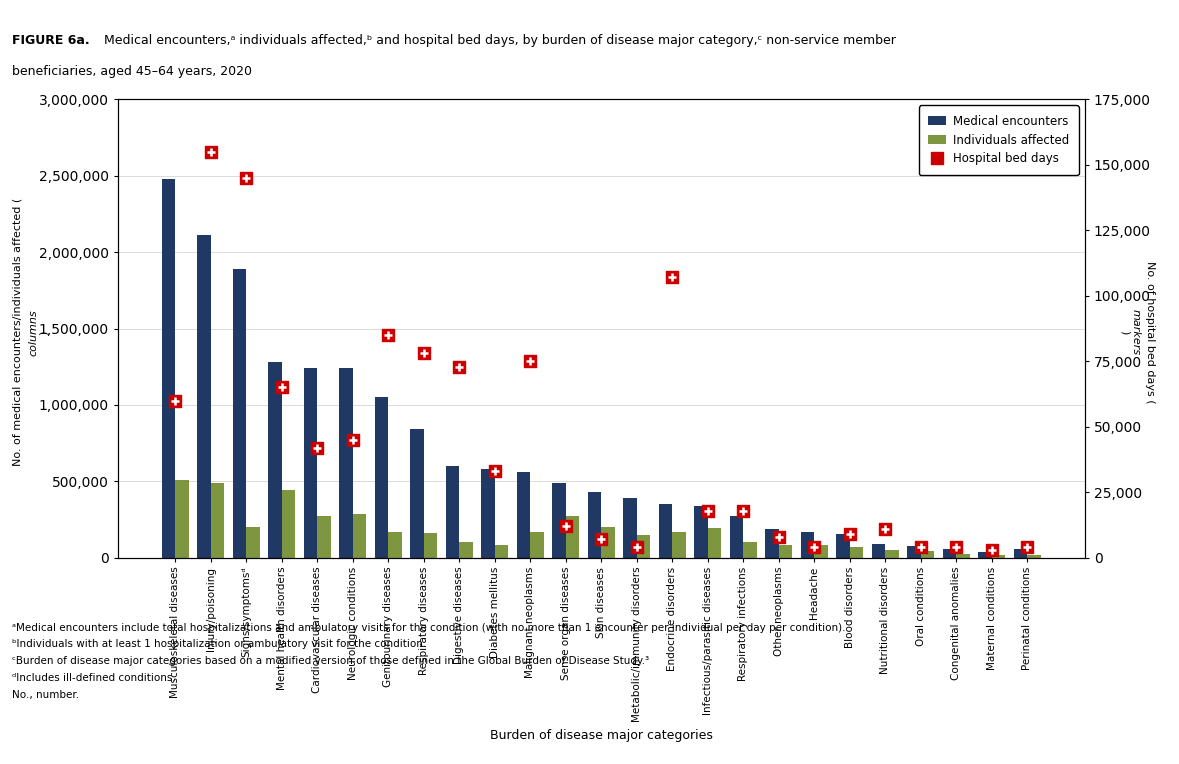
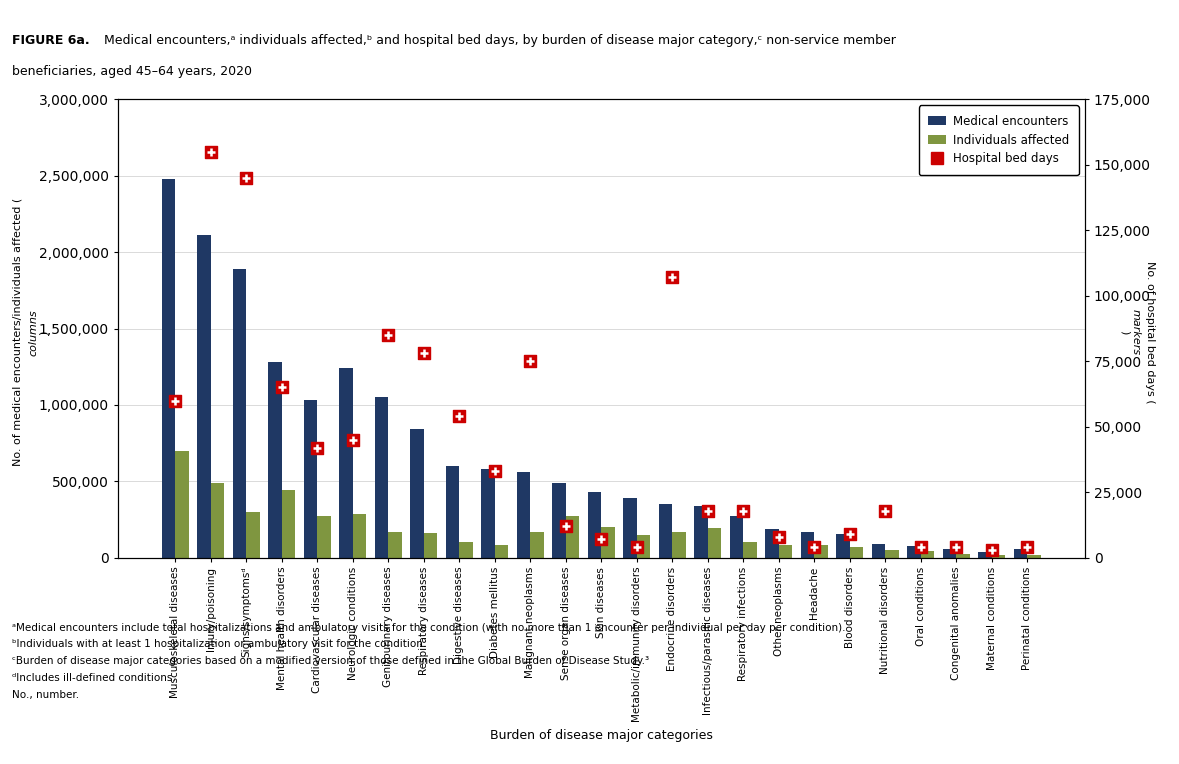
Individuals affected/Musculoskeletal diseases: 510,000 -> 700,000
Individuals affected/Signs/symptomsᵈ: 200,000 -> 300,000
Medical encounters/Cardiovascular diseases: 1,240,000 -> 1,030,000
Hospital bed days/Digestive diseases: 73,000 -> 54,000
Hospital bed days/Nutritional disorders: 11,000 -> 18,000
